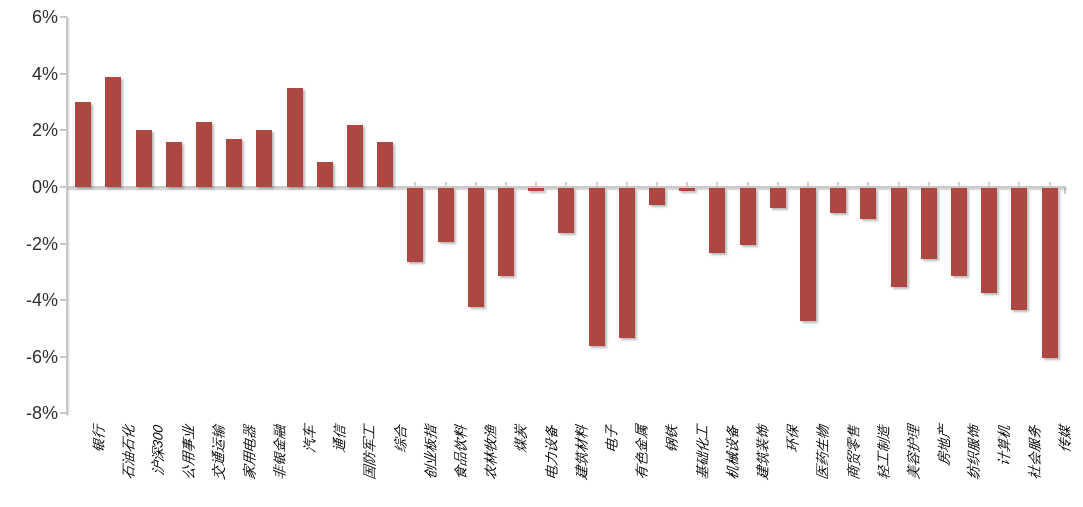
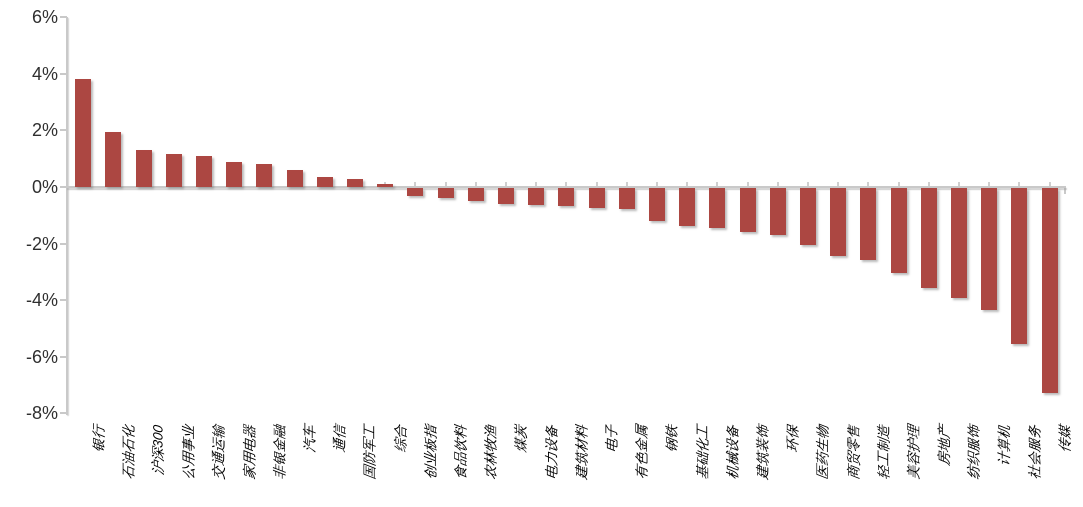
银行: 3.0% -> 3.8%
石油石化: 3.9% -> 1.9%
沪深300: 2.0% -> 1.3%
公用事业: 1.6% -> 1.1%
交通运输: 2.3% -> 1.1%
家用电器: 1.7% -> 0.9%
非银金融: 2.0% -> 0.8%
汽车: 3.5% -> 0.6%
通信: 0.9% -> 0.3%
国防军工: 2.2% -> 0.3%
综合: 1.6% -> 0.1%
创业板指: -2.6% -> -0.3%
食品饮料: -1.9% -> -0.3%
农林牧渔: -4.2% -> -0.5%
煤炭: -3.1% -> -0.6%
电力设备: -0.1% -> -0.6%
建筑材料: -1.6% -> -0.7%
电子: -5.6% -> -0.7%
有色金属: -5.3% -> -0.8%
钢铁: -0.6% -> -1.1%
基础化工: -0.1% -> -1.4%
机械设备: -2.3% -> -1.4%
建筑装饰: -2.0% -> -1.6%
环保: -0.7% -> -1.6%
医药生物: -4.7% -> -2.0%
商贸零售: -0.9% -> -2.4%
轻工制造: -1.1% -> -2.5%
美容护理: -3.5% -> -3.0%
房地产: -2.5% -> -3.5%
纺织服饰: -3.1% -> -3.9%
计算机: -3.7% -> -4.3%
社会服务: -4.3% -> -5.5%
传媒: -6.0% -> -7.2%
